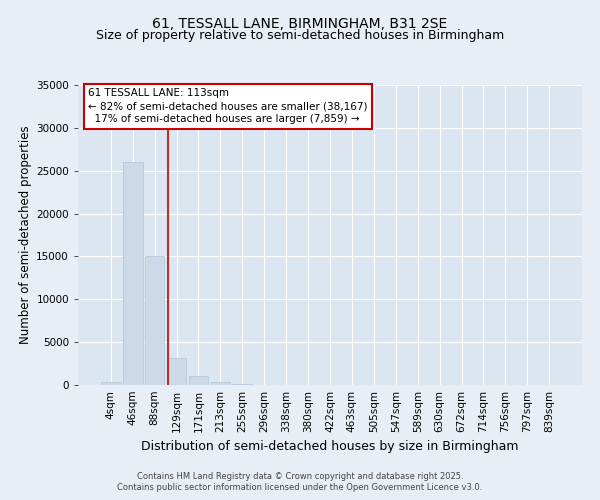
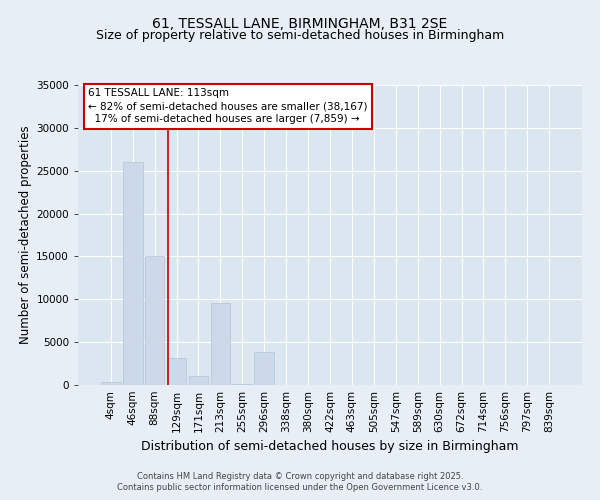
213sqm: 400 -> 9600
296sqm: 0 -> 3800
